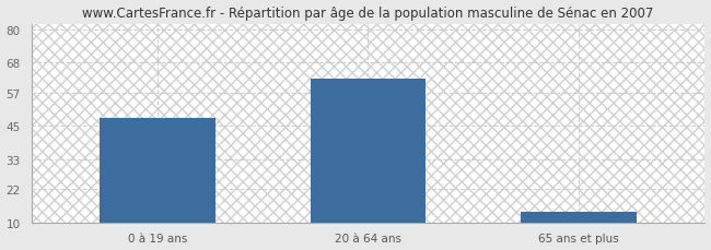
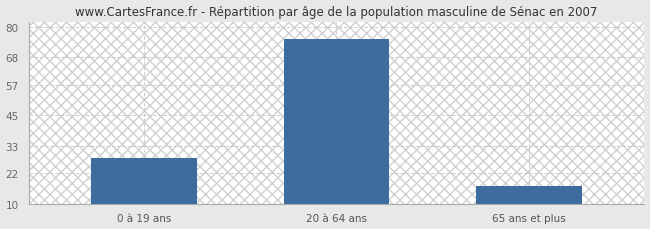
0 à 19 ans: 48 -> 28
20 à 64 ans: 62 -> 75
65 ans et plus: 14 -> 17
